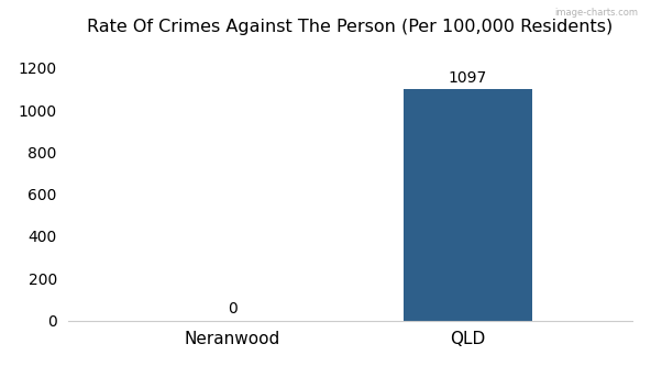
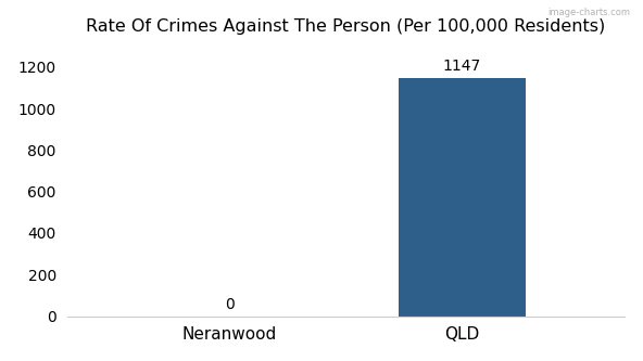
QLD: 1097 -> 1147
